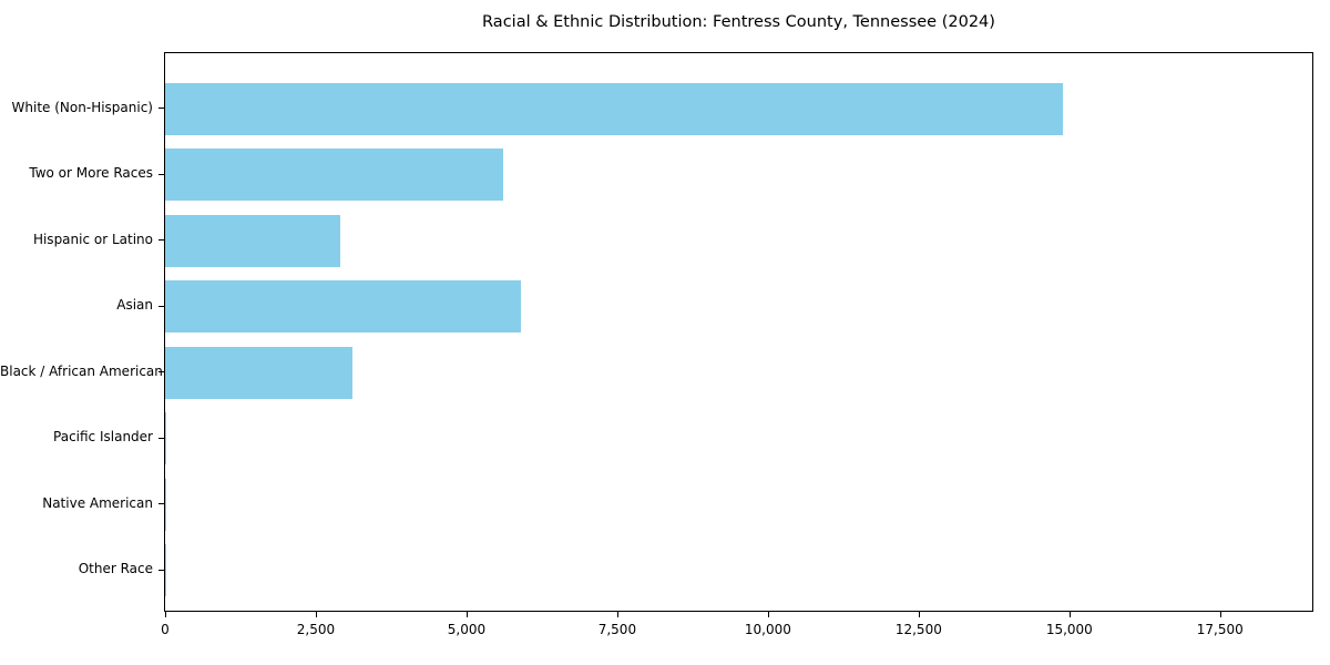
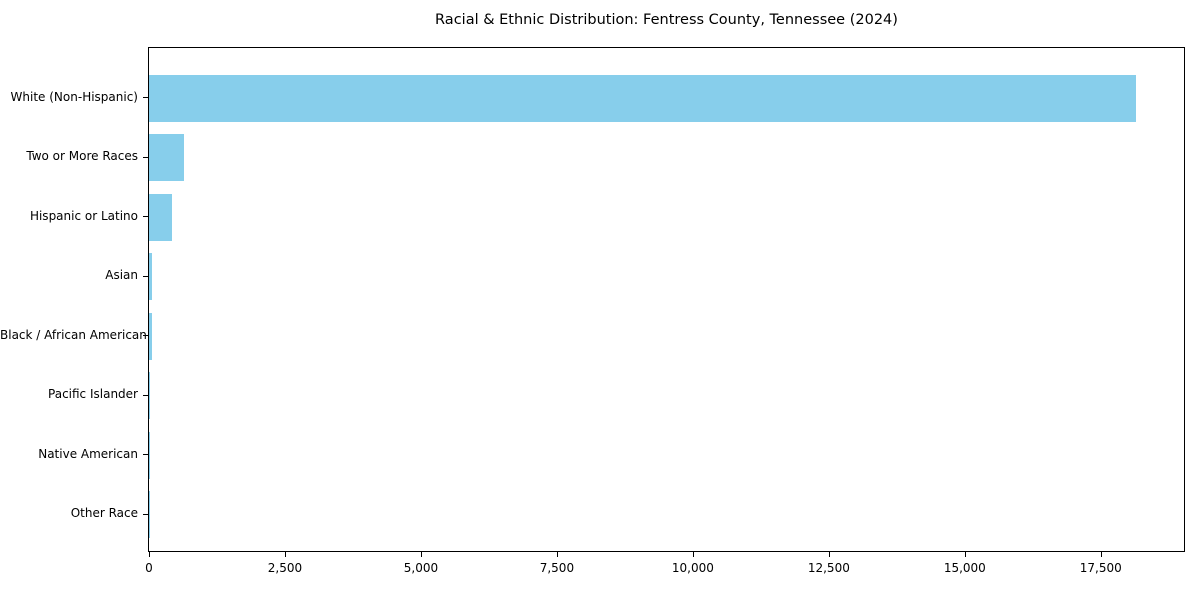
White (Non-Hispanic): 14900 -> 18200
Two or More Races: 5600 -> 600
Hispanic or Latino: 2900 -> 400
Asian: 5900 -> 100
Black / African American: 3100 -> 100
